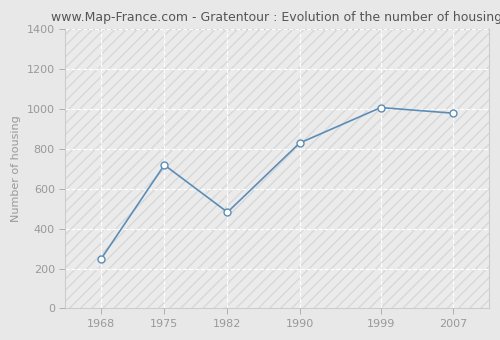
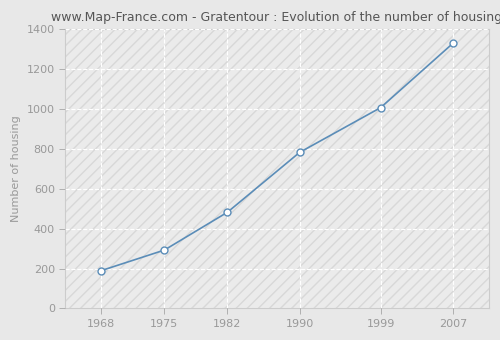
1968: 250 -> 190
1975: 720 -> 290
1990: 830 -> 780
2007: 980 -> 1330
